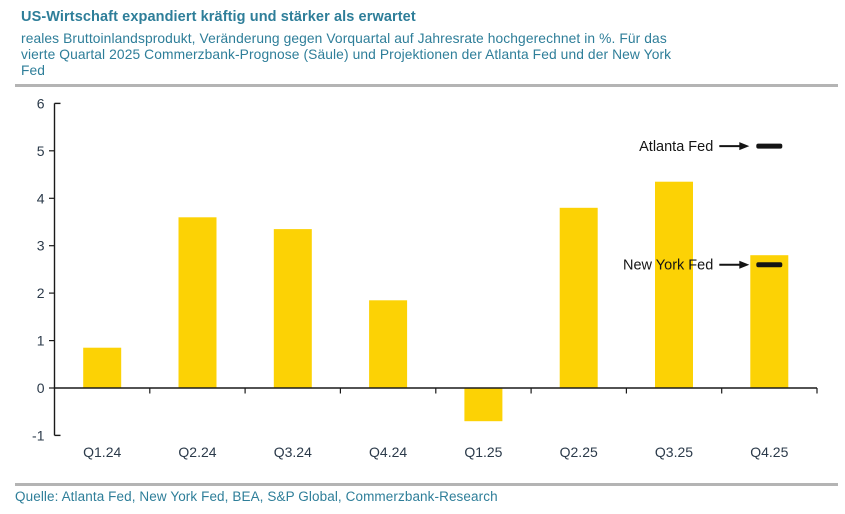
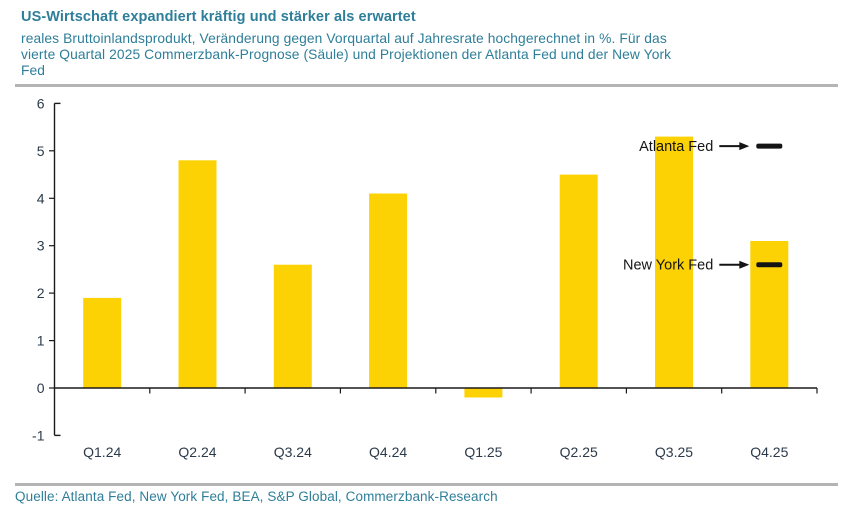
Q1.24: 0.8 -> 1.9
Q2.24: 3.6 -> 4.8
Q3.24: 3.4 -> 2.6
Q4.24: 1.9 -> 4.1
Q1.25: -0.7 -> -0.2
Q2.25: 3.8 -> 4.5
Q3.25: 4.3 -> 5.3
Q4.25: 2.8 -> 3.1
